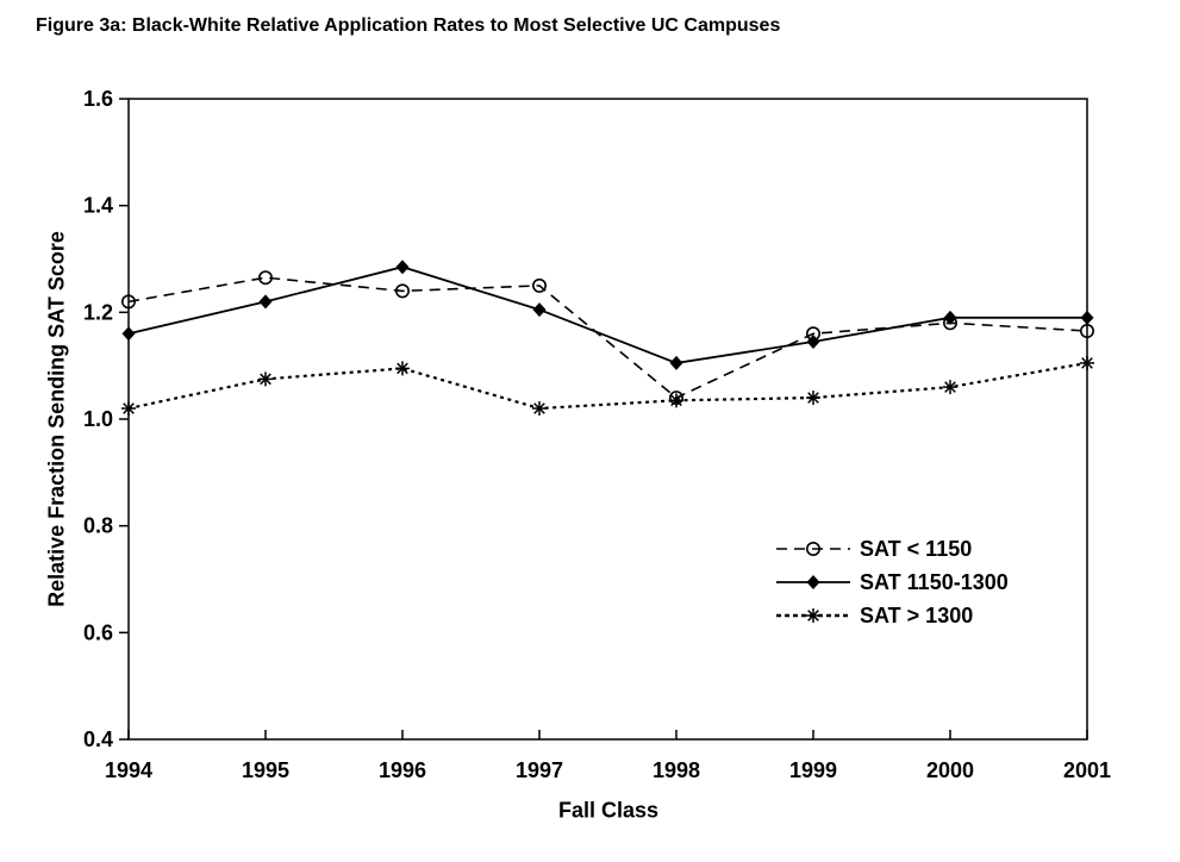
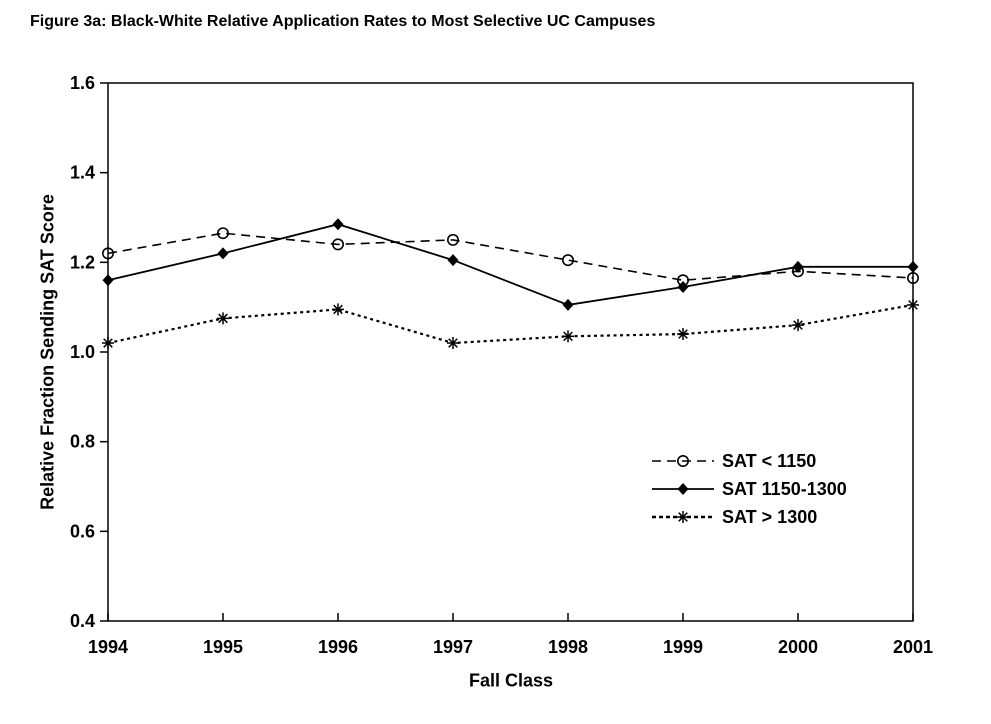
SAT < 1150/1998: 1.04 -> 1.21
